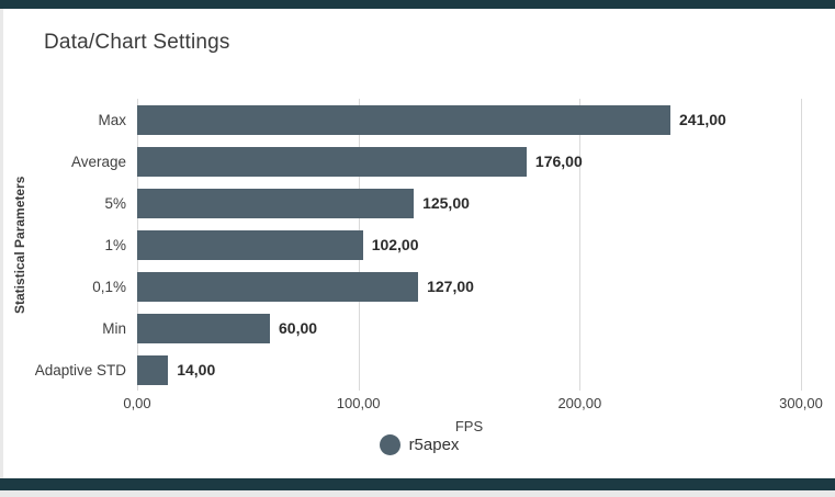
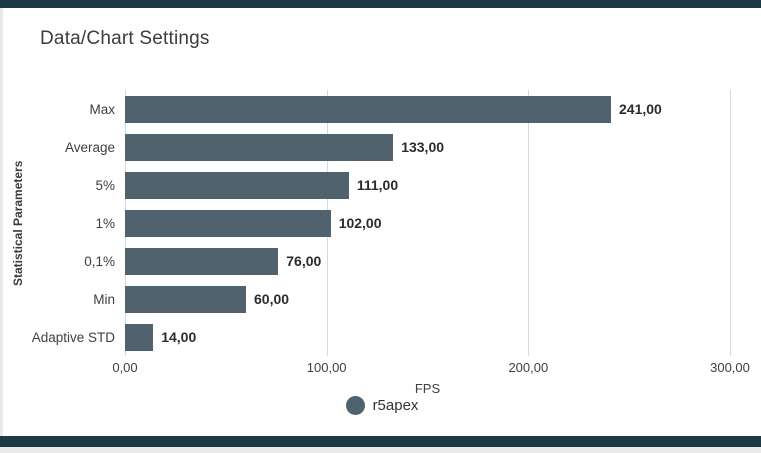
Average: 176,00 -> 133,00
5%: 125,00 -> 111,00
0,1%: 127,00 -> 76,00
